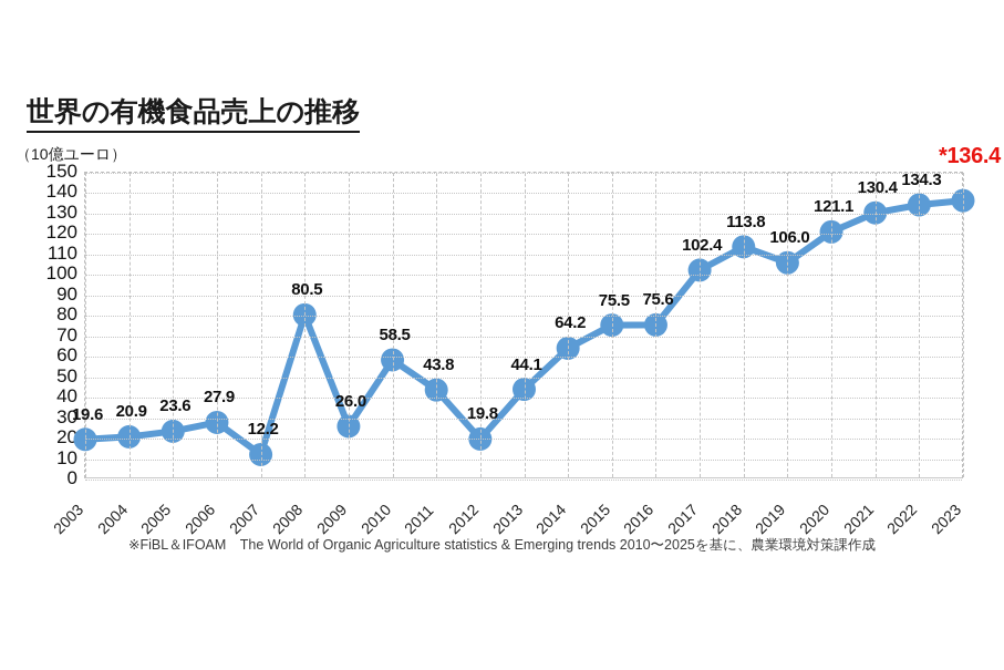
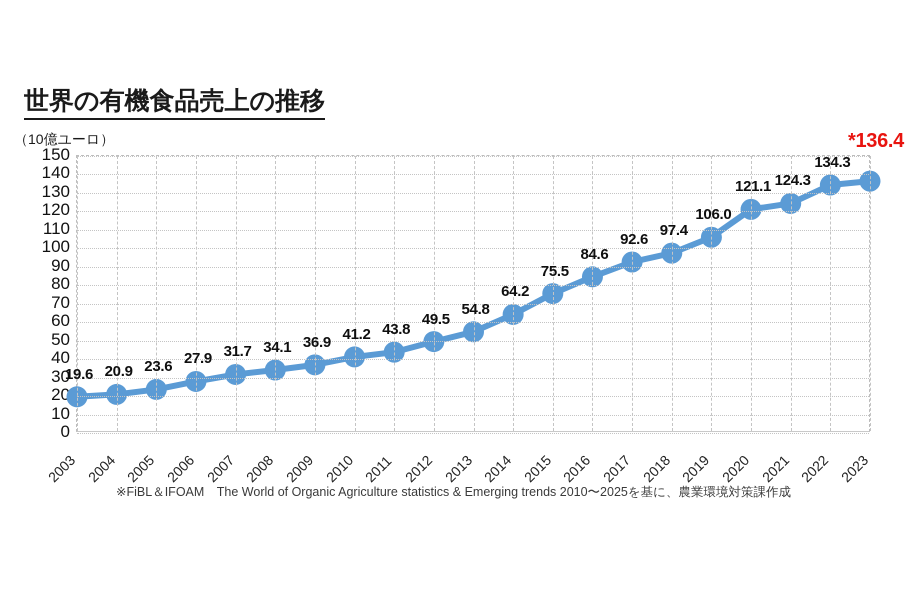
2007: 12.2 -> 31.7
2008: 80.5 -> 34.1
2009: 26.0 -> 36.9
2010: 58.5 -> 41.2
2012: 19.8 -> 49.5
2013: 44.1 -> 54.8
2016: 75.6 -> 84.6
2017: 102.4 -> 92.6
2018: 113.8 -> 97.4
2021: 130.4 -> 124.3
